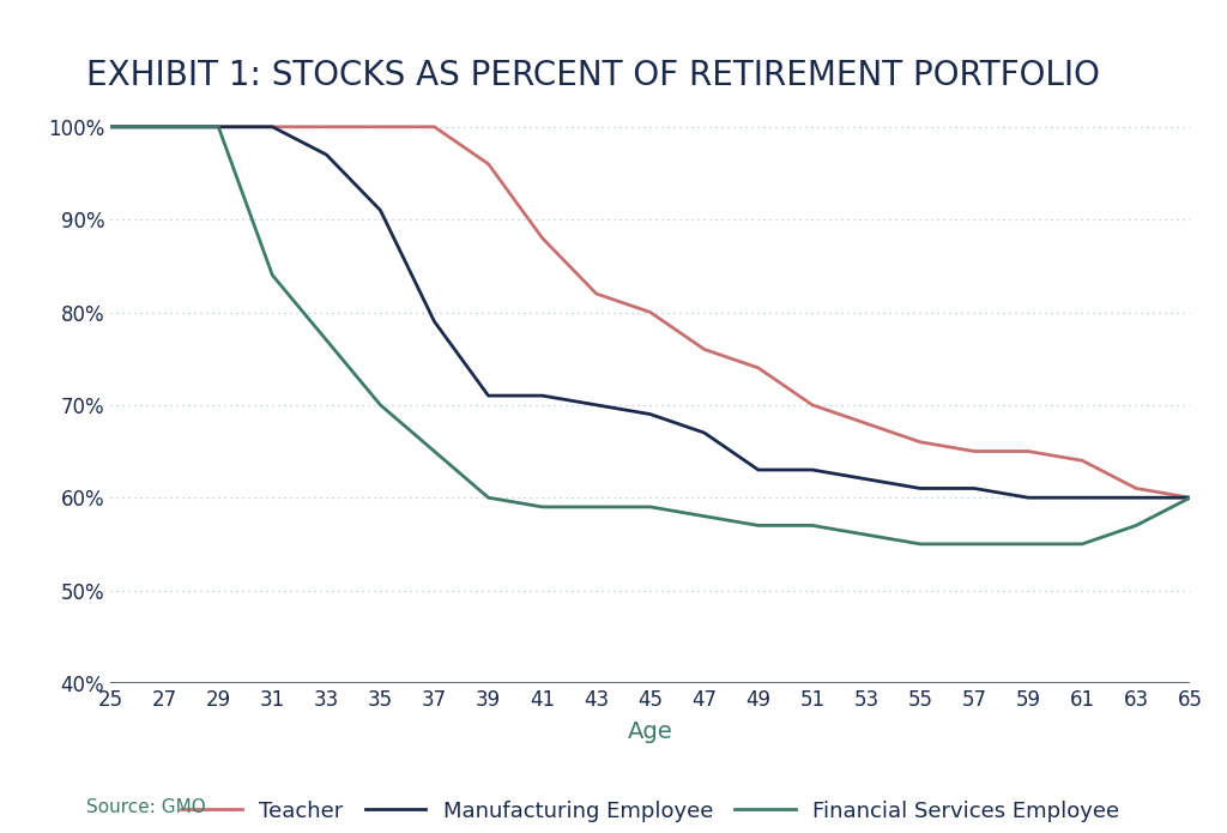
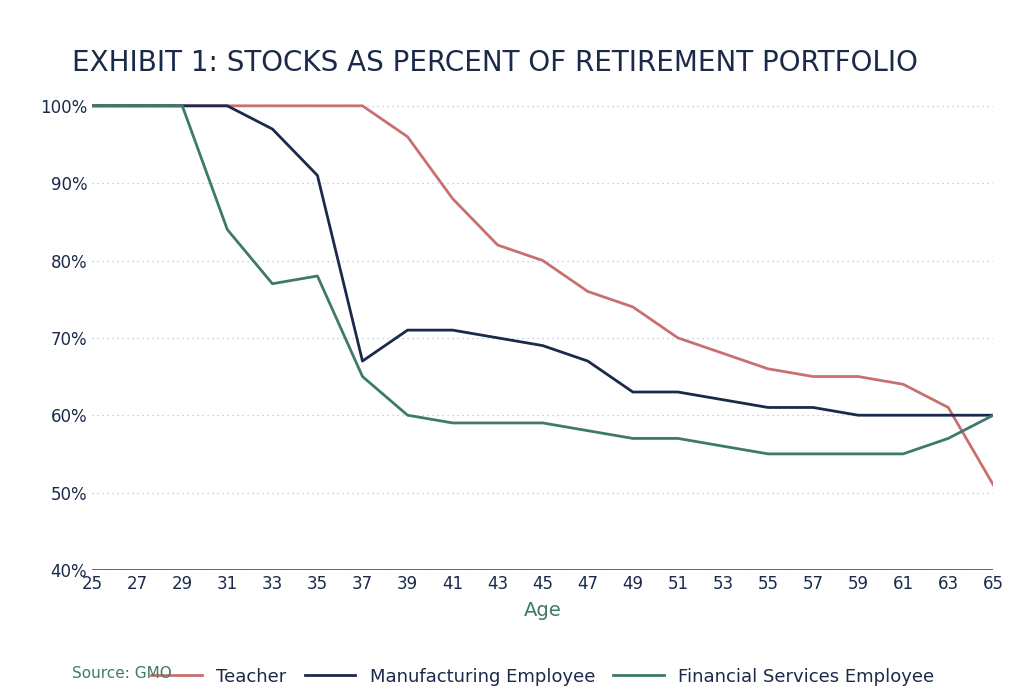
Financial Services Employee/35: 70% -> 78%
Manufacturing Employee/37: 79% -> 67%
Teacher/65: 60% -> 51%
